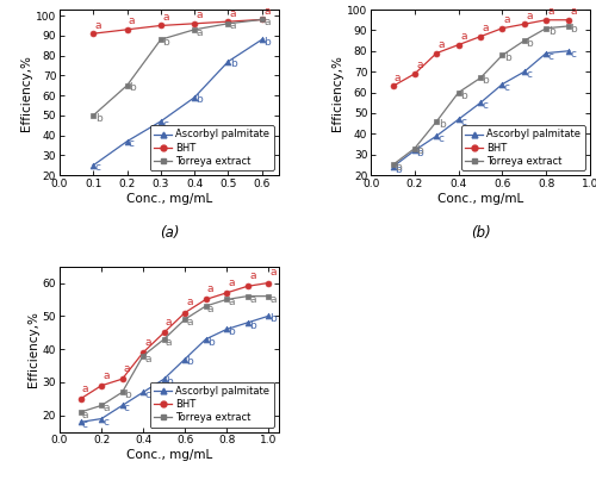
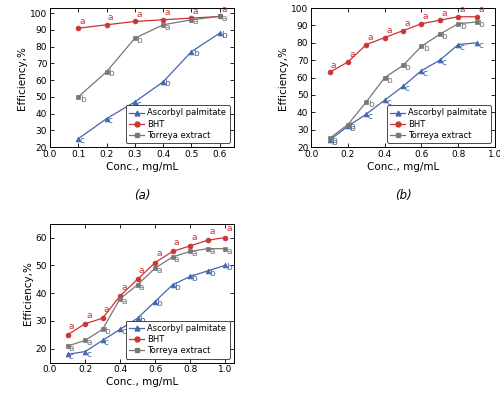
Torreya extract/0.3: 88 -> 85
